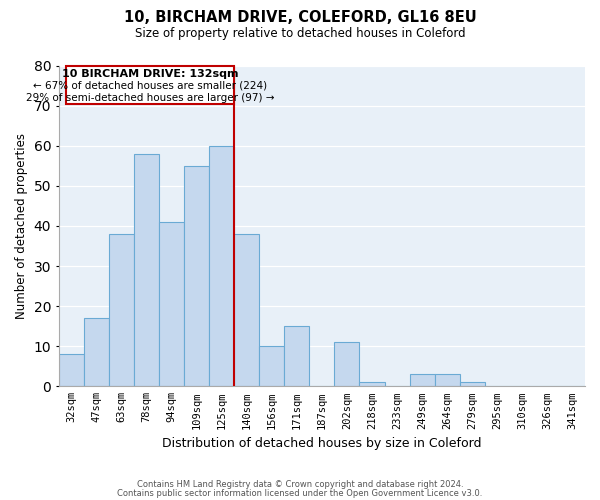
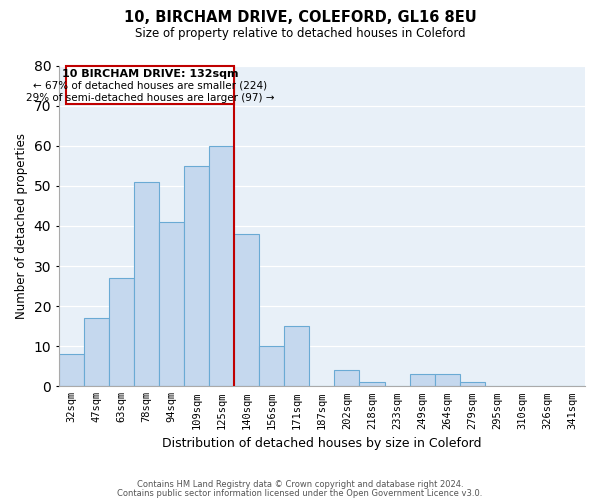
63sqm: 38 -> 27
78sqm: 58 -> 51
202sqm: 11 -> 4
